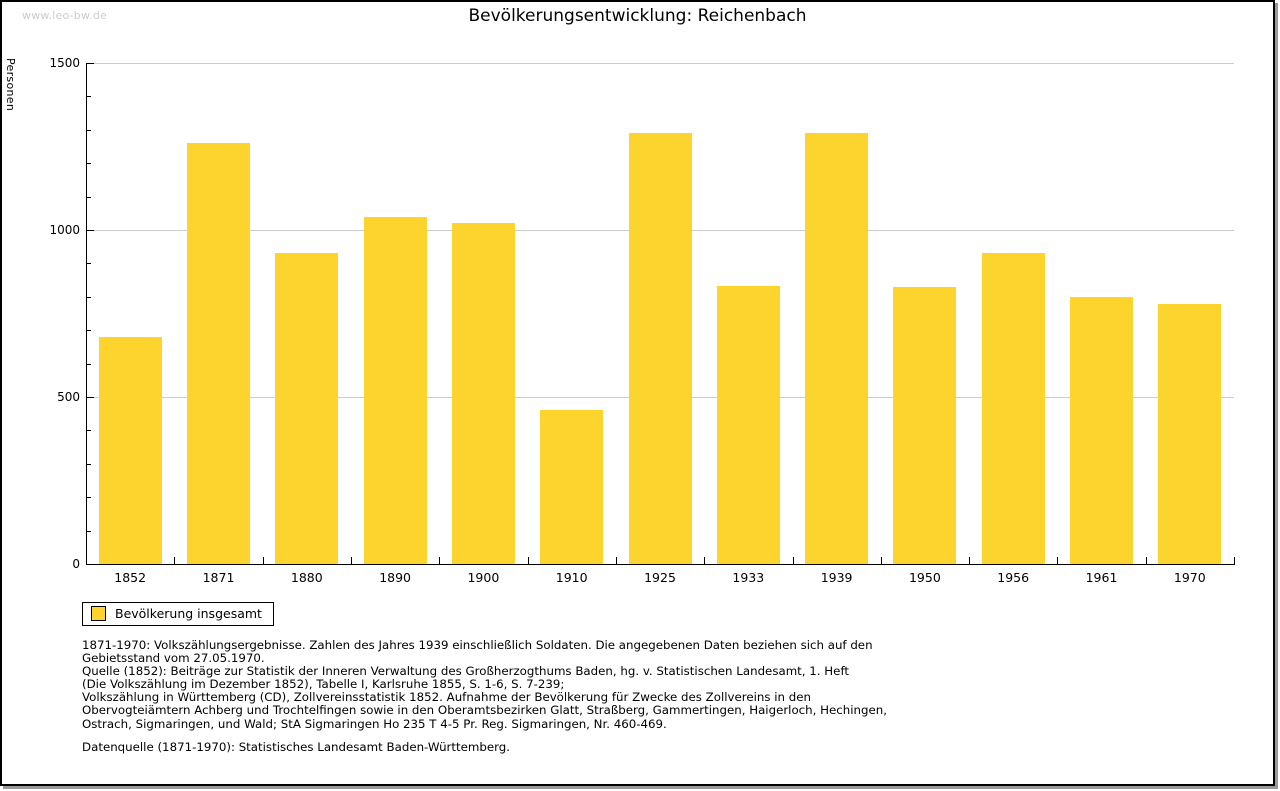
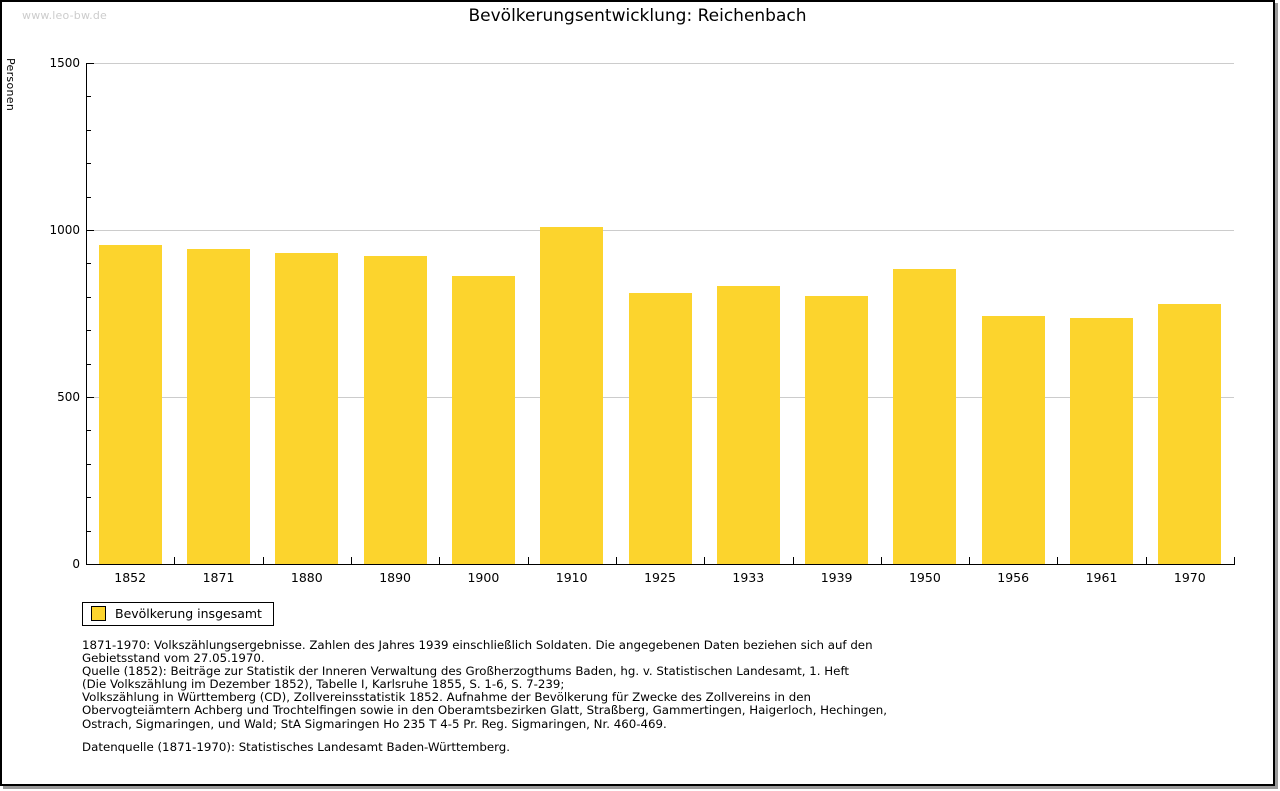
1852: 680 -> 960
1871: 1260 -> 940
1890: 1040 -> 920
1900: 1020 -> 860
1910: 460 -> 1010
1925: 1290 -> 810
1939: 1290 -> 800
1950: 830 -> 880
1956: 930 -> 740
1961: 800 -> 740
